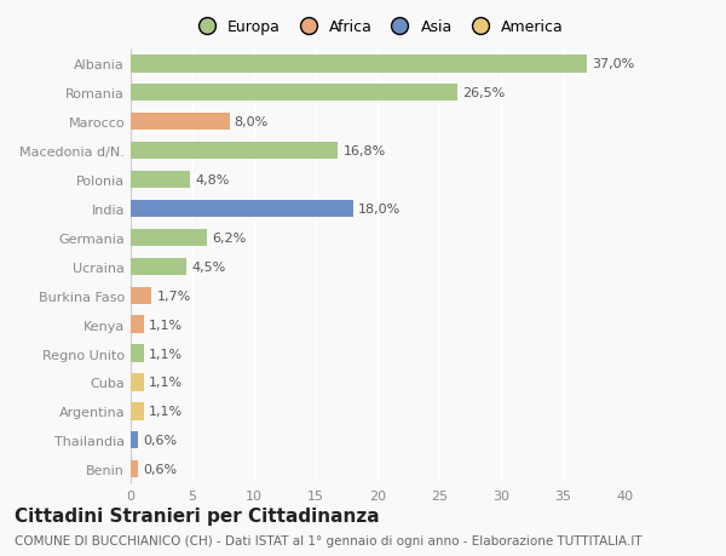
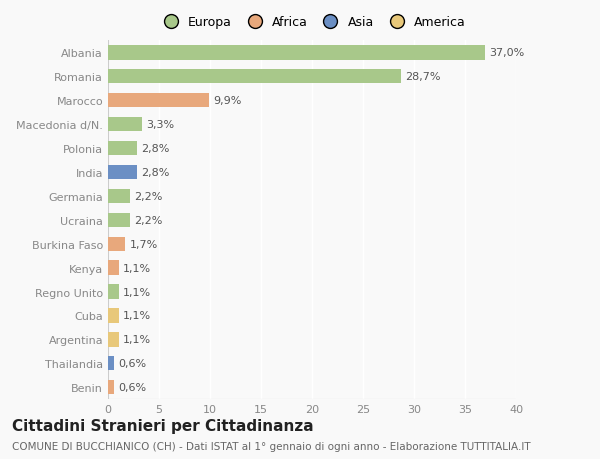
Romania: 26,5% -> 28,7%
Marocco: 8,0% -> 9,9%
Macedonia d/N.: 16,8% -> 3,3%
Polonia: 4,8% -> 2,8%
India: 18,0% -> 2,8%
Germania: 6,2% -> 2,2%
Ucraina: 4,5% -> 2,2%
